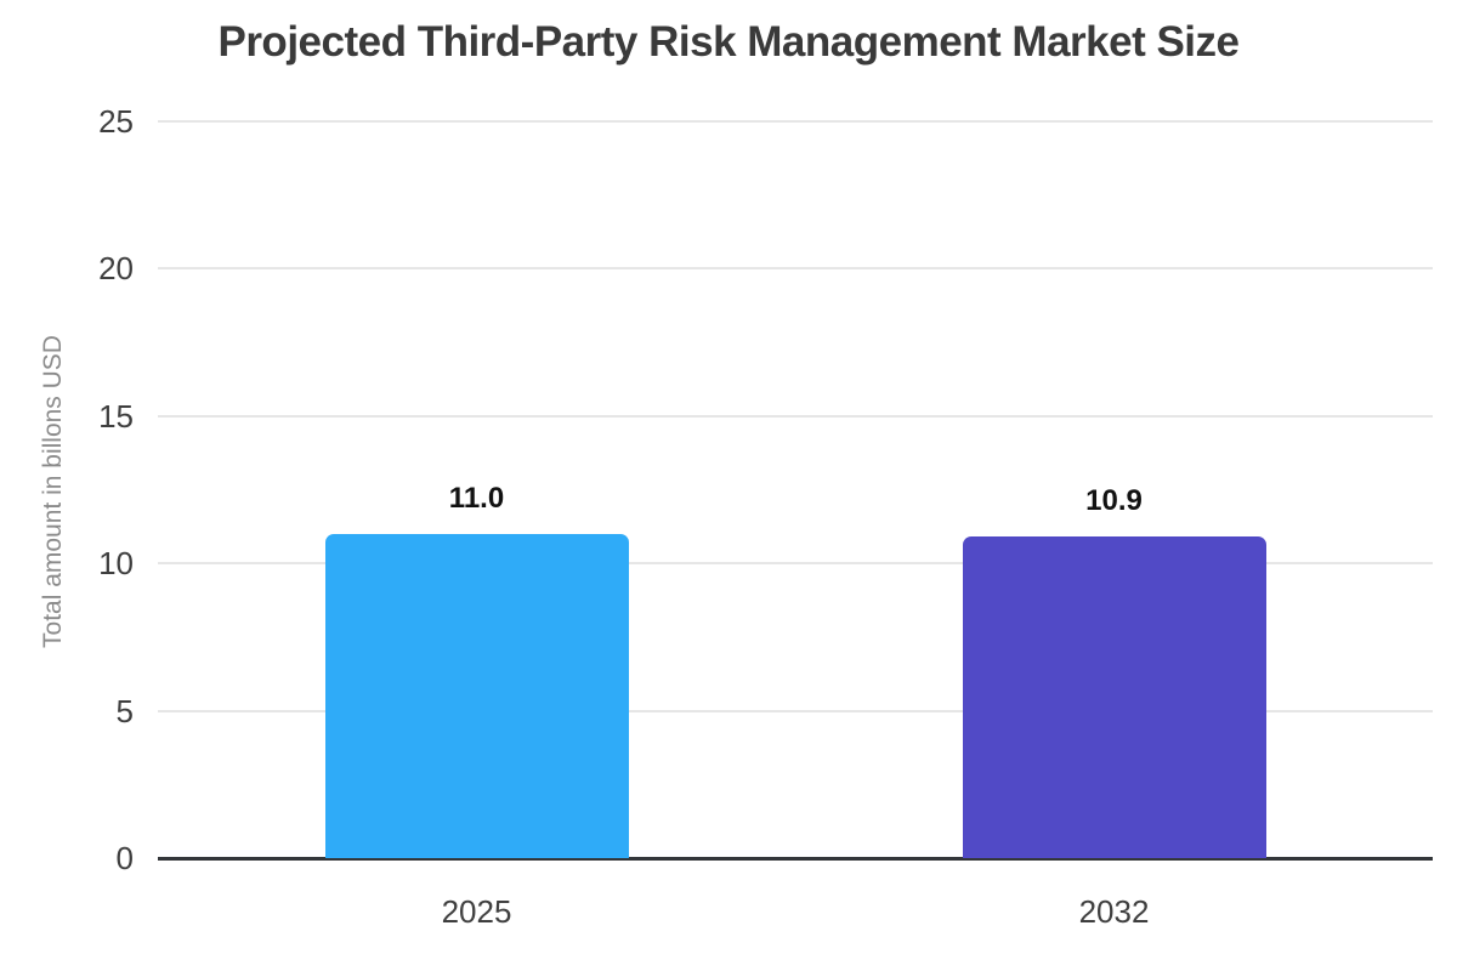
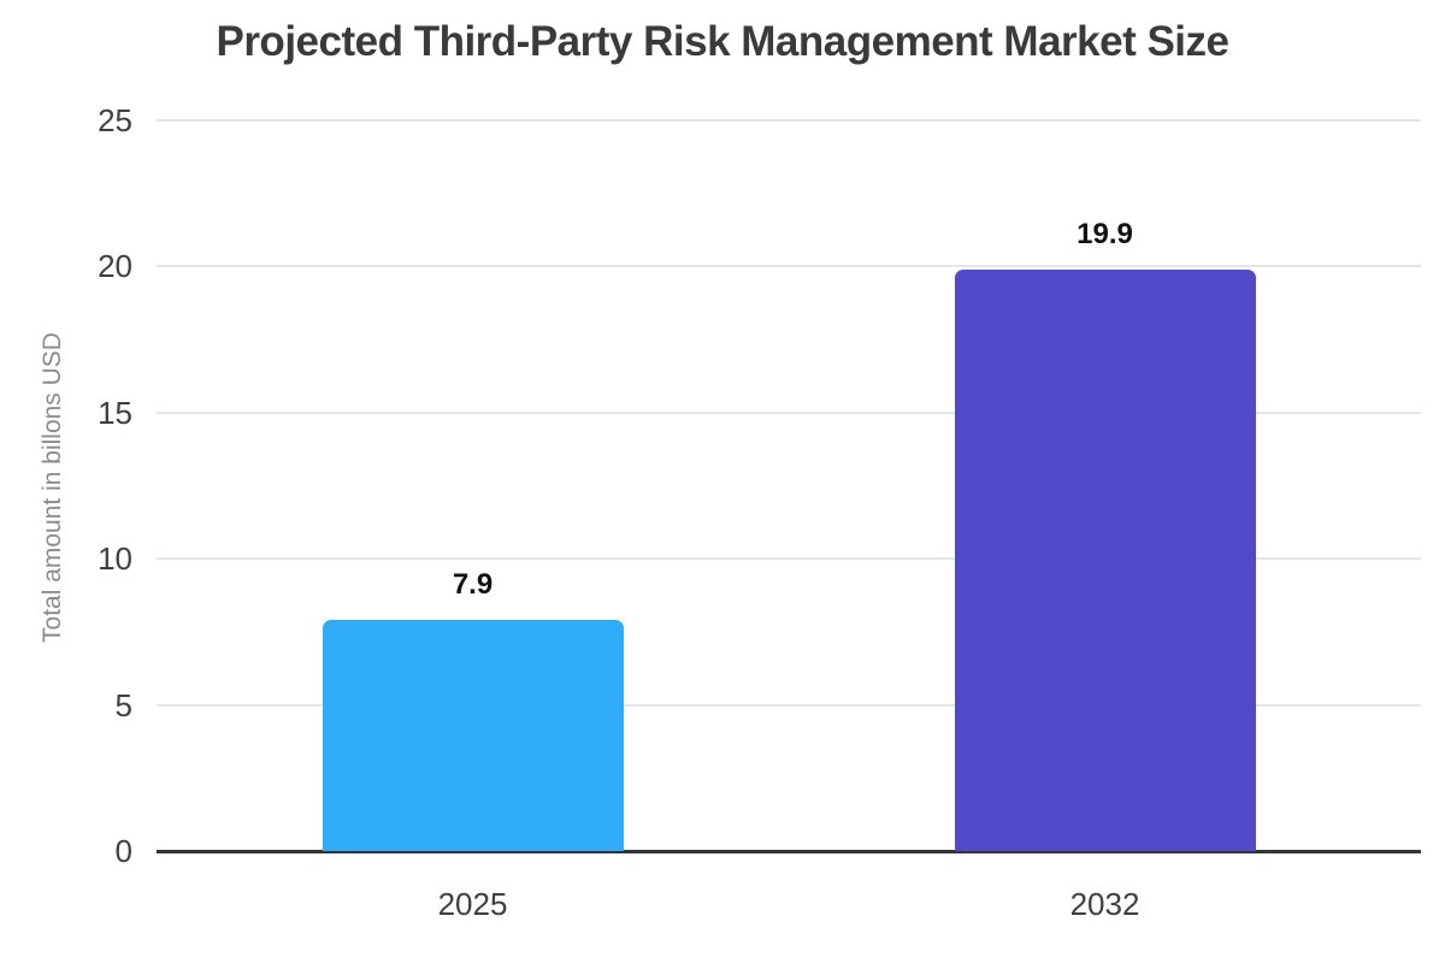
2025: 11.0 -> 7.9
2032: 10.9 -> 19.9
